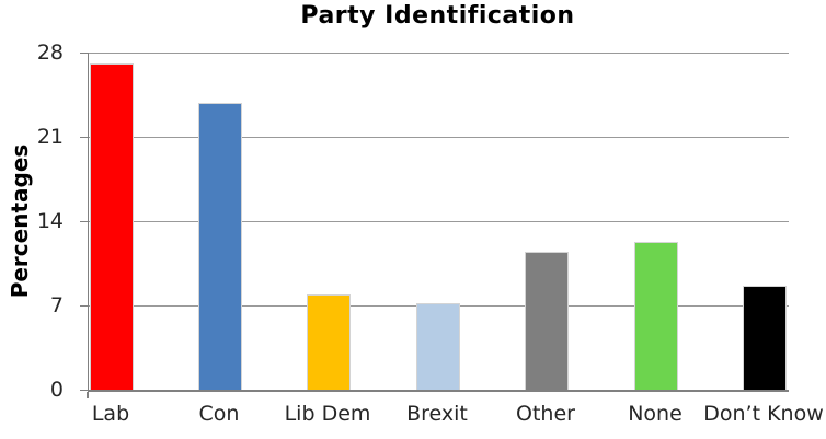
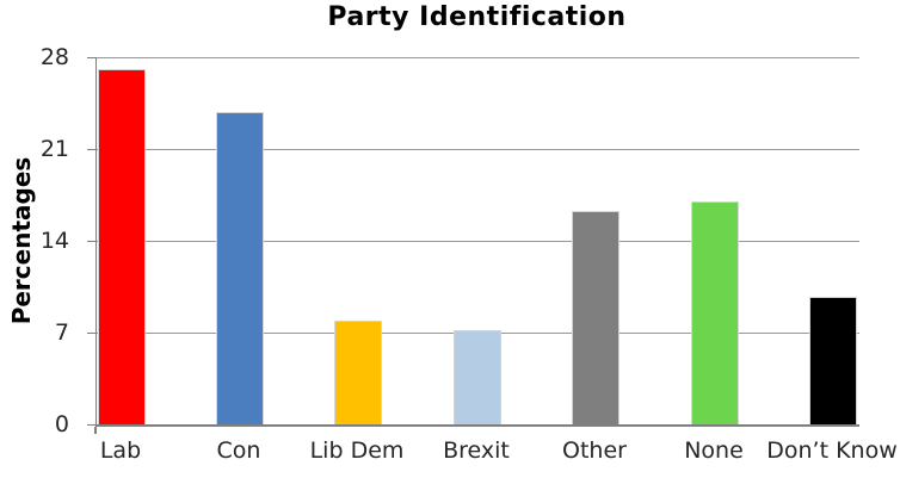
Other: 11.5 -> 16.3
None: 12.3 -> 17.0
Don’t Know: 8.6 -> 9.7
